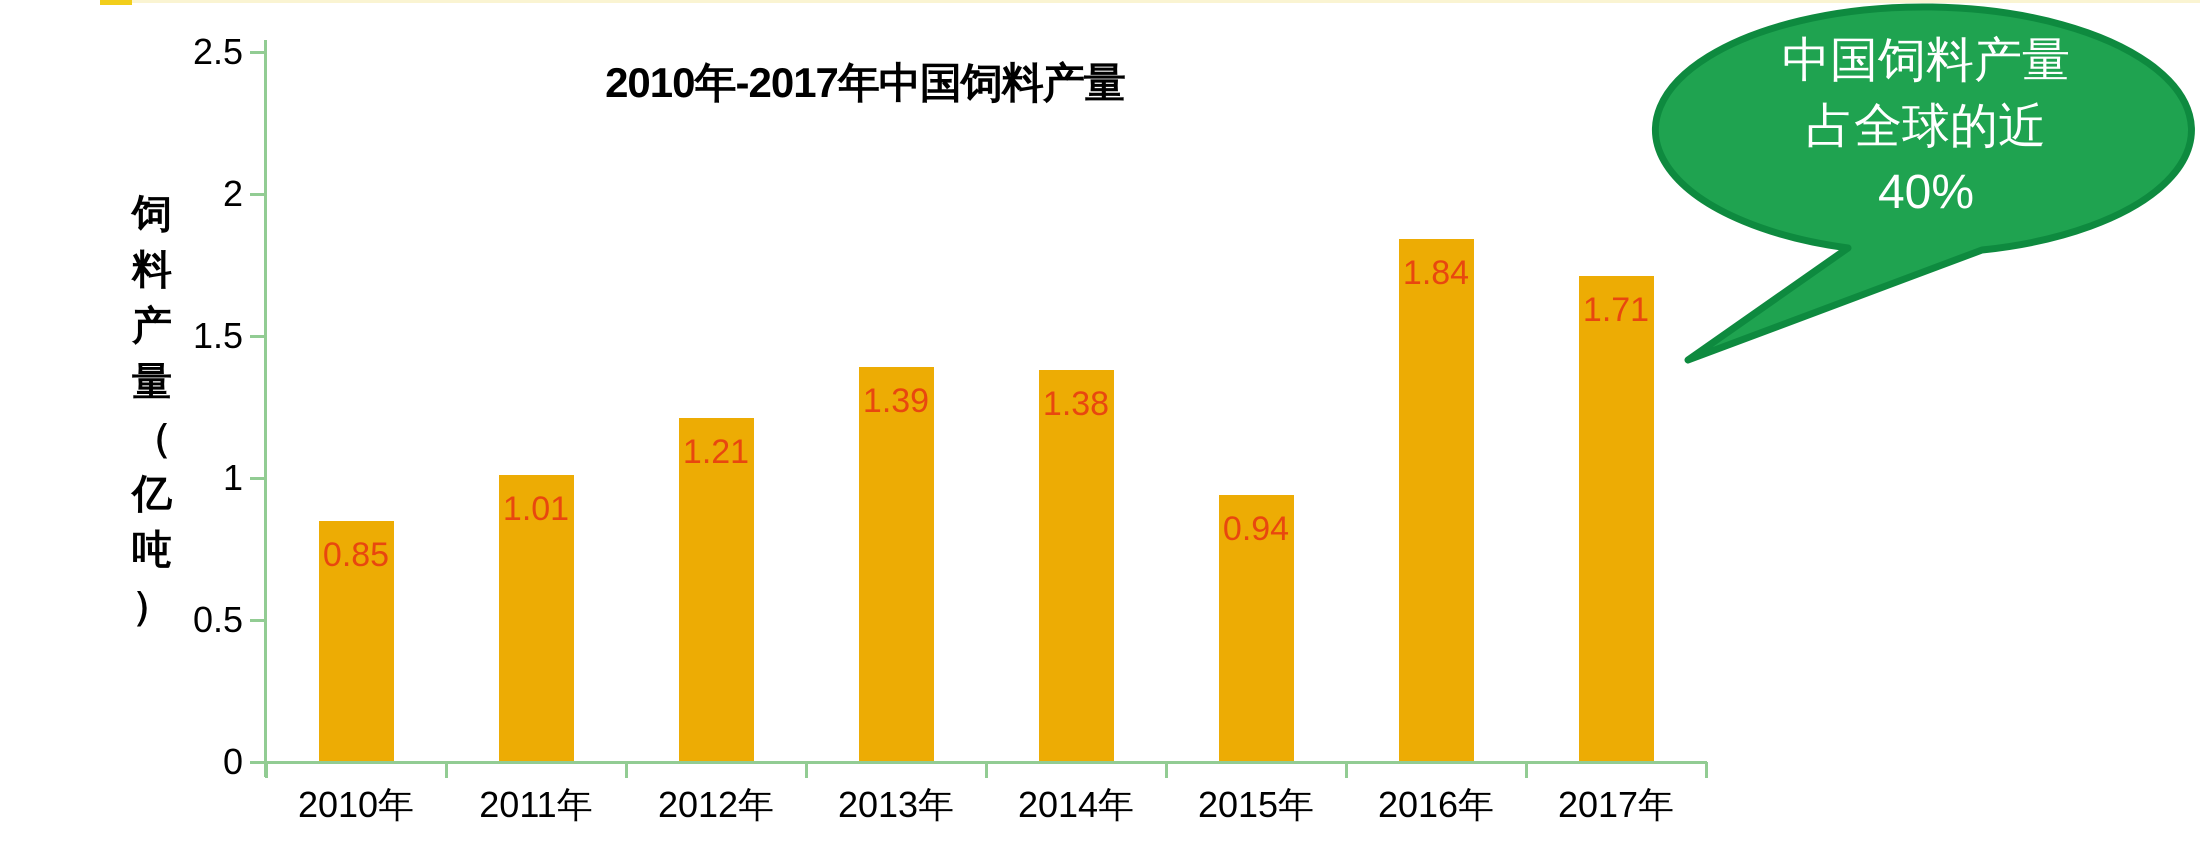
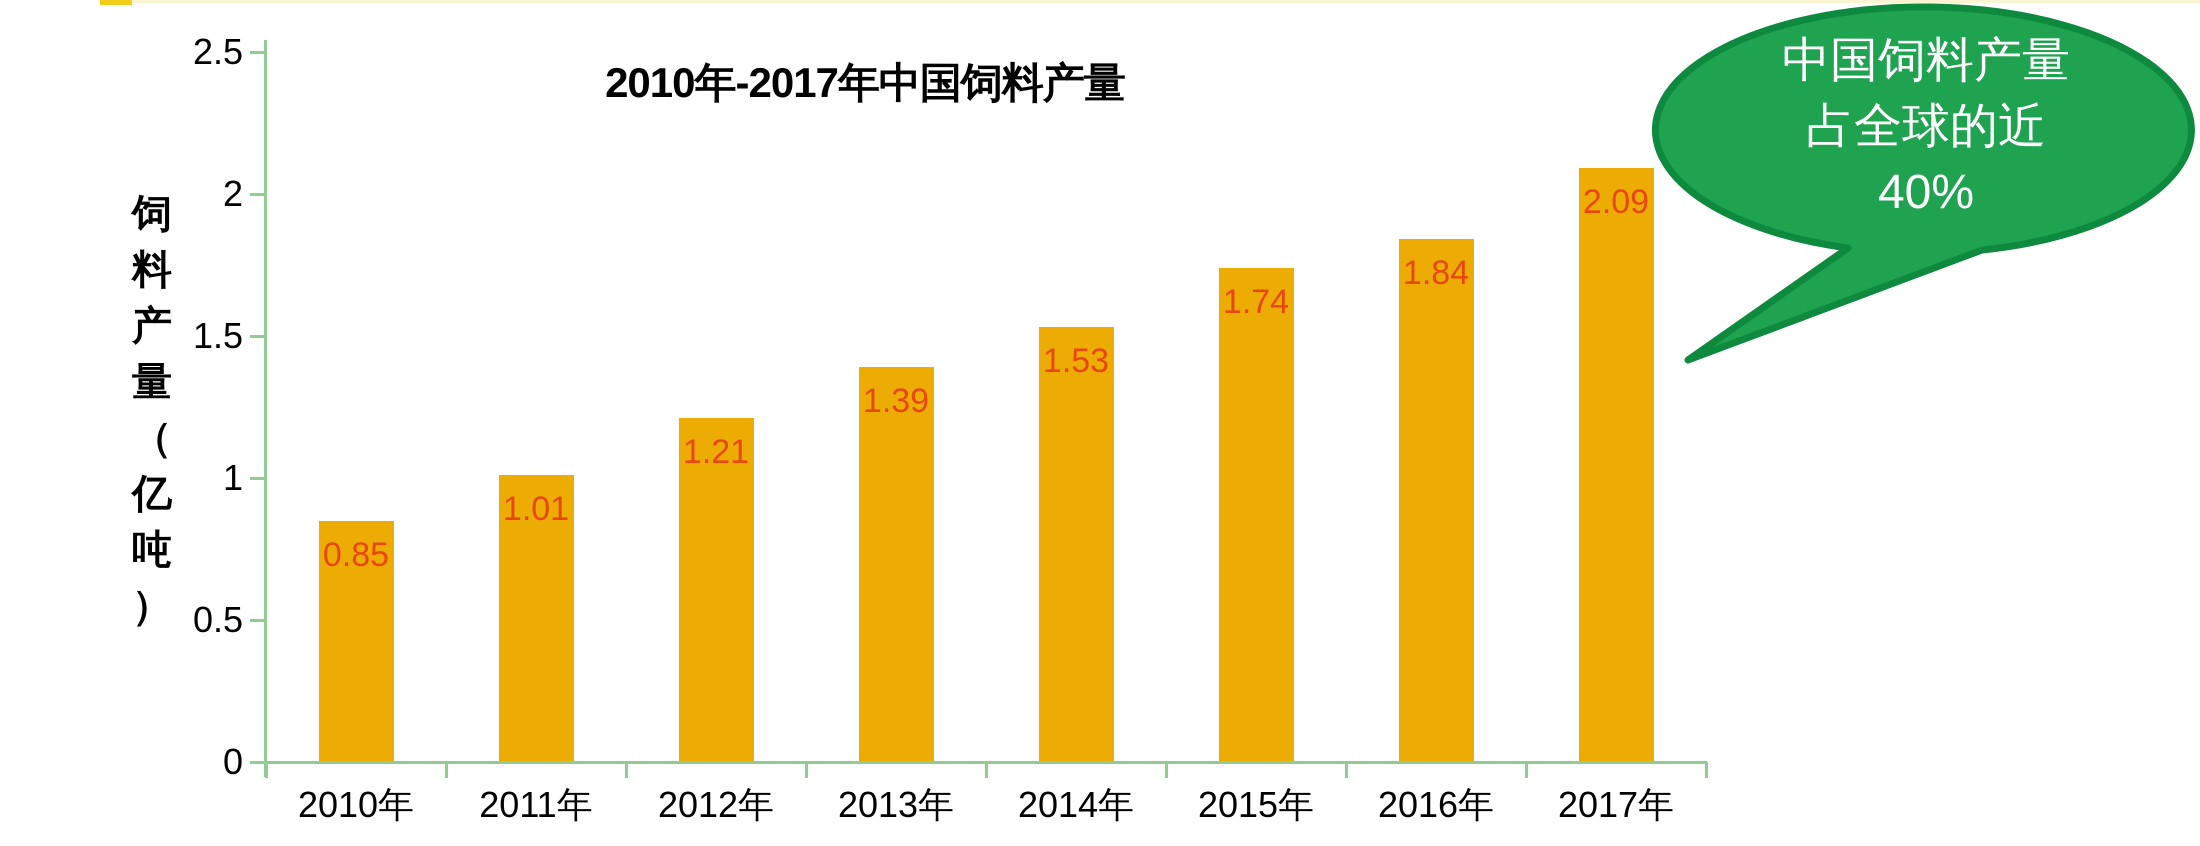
2014年: 1.38 -> 1.53
2015年: 0.94 -> 1.74
2017年: 1.71 -> 2.09
